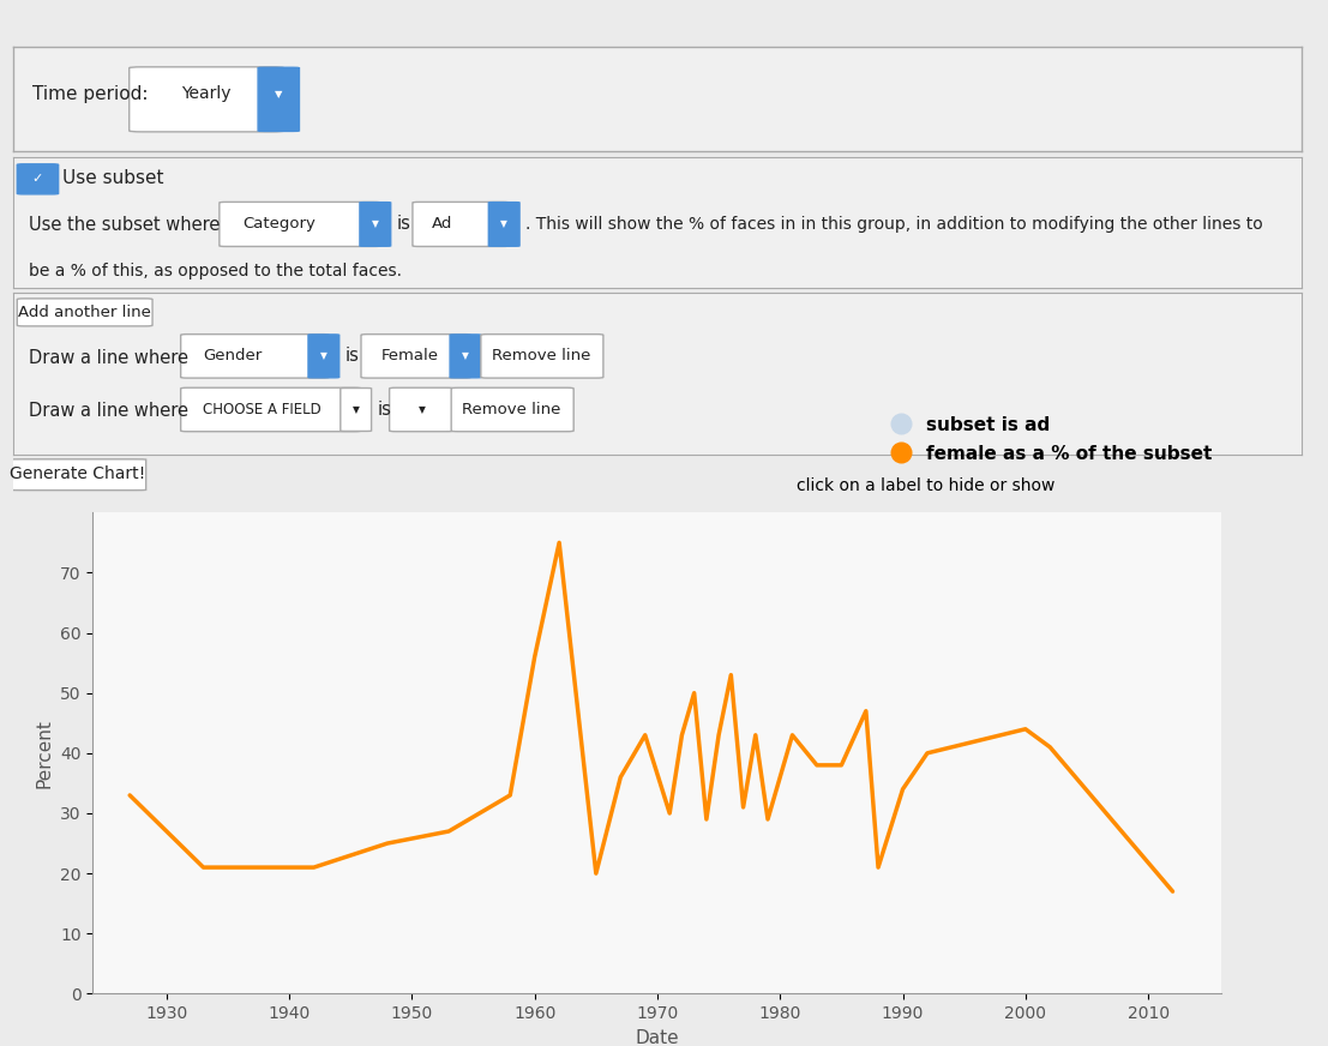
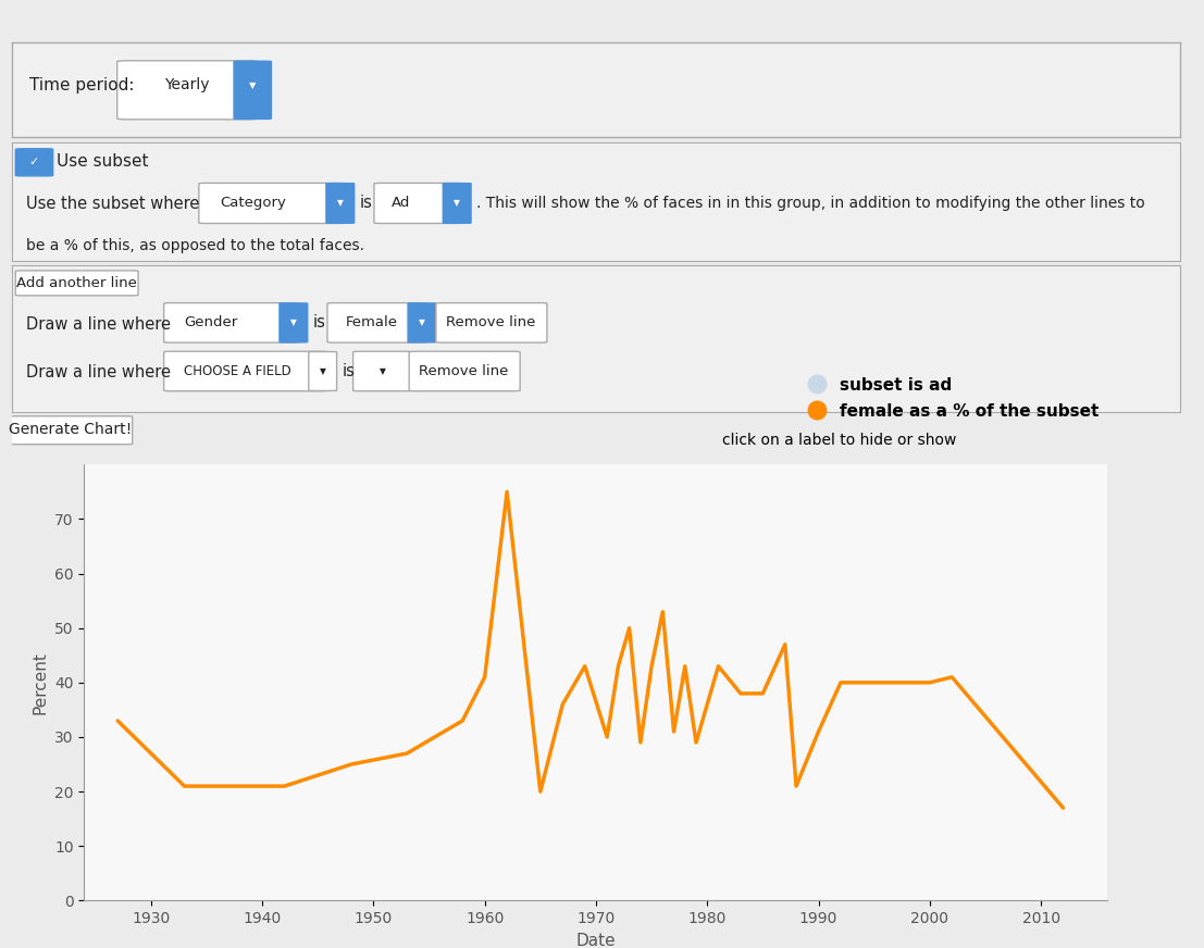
1960: 56 -> 41
1990: 34 -> 31
2000: 44 -> 40
